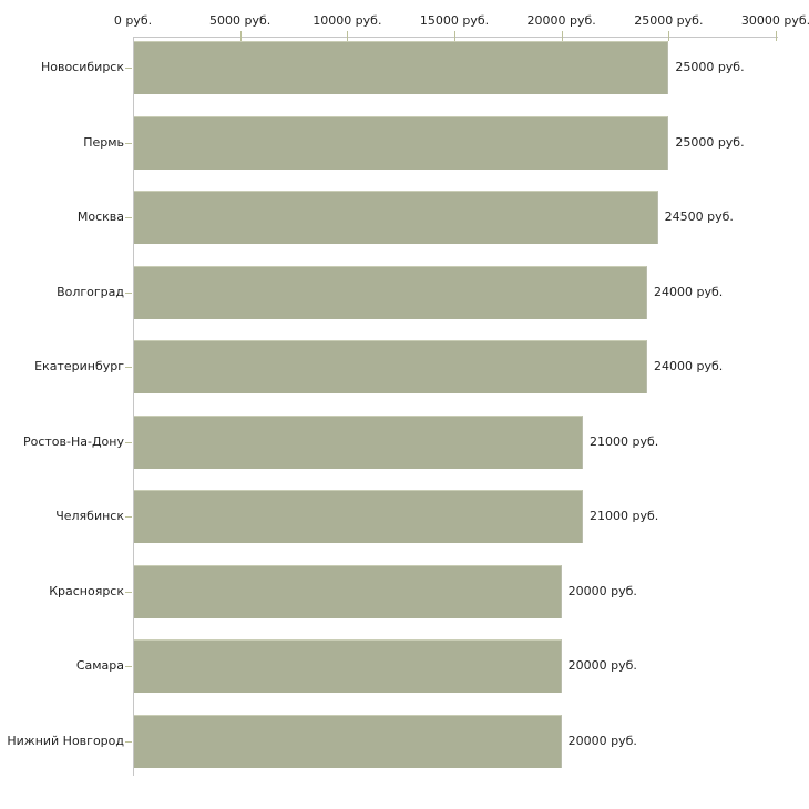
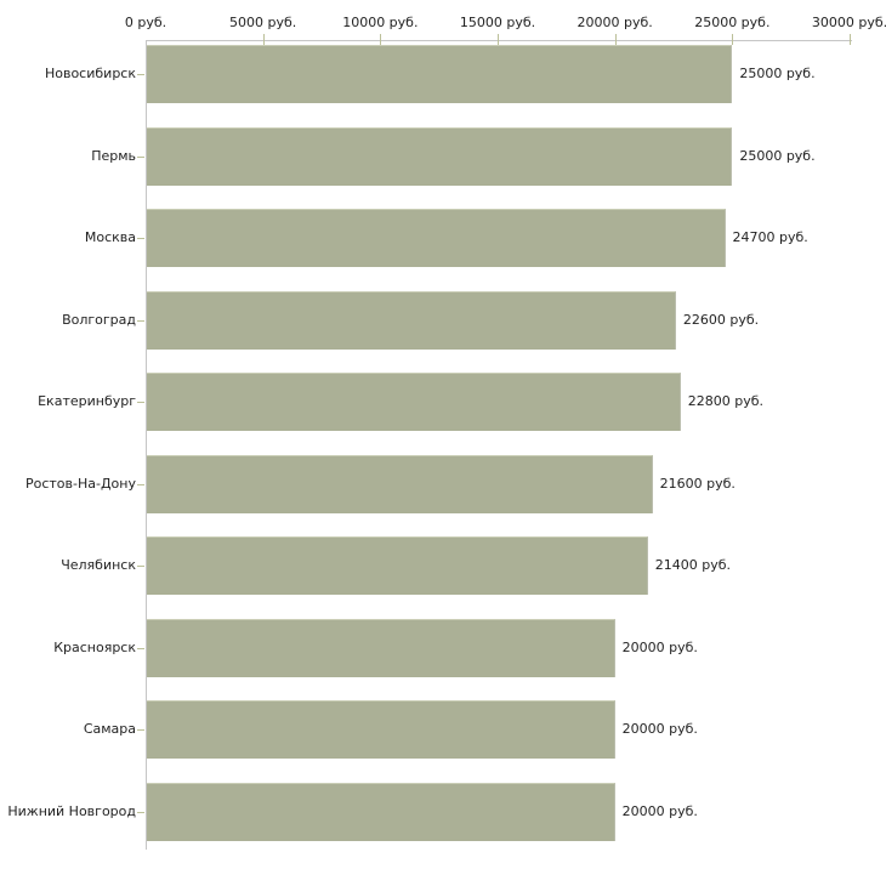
Москва: 24500 -> 24700
Волгоград: 24000 -> 22600
Екатеринбург: 24000 -> 22800
Ростов-На-Дону: 21000 -> 21600
Челябинск: 21000 -> 21400
